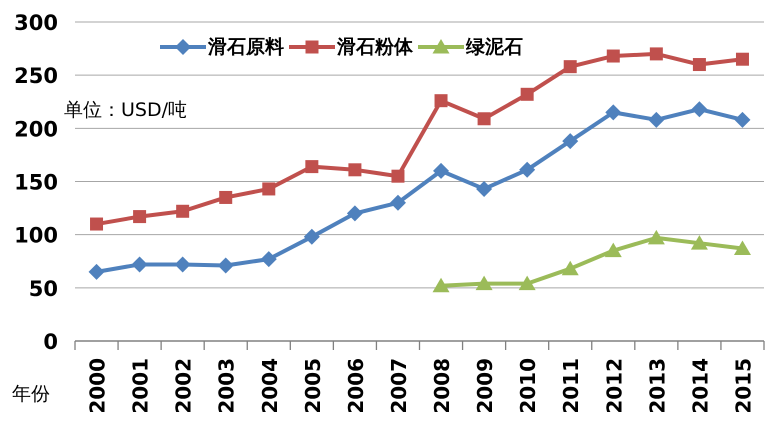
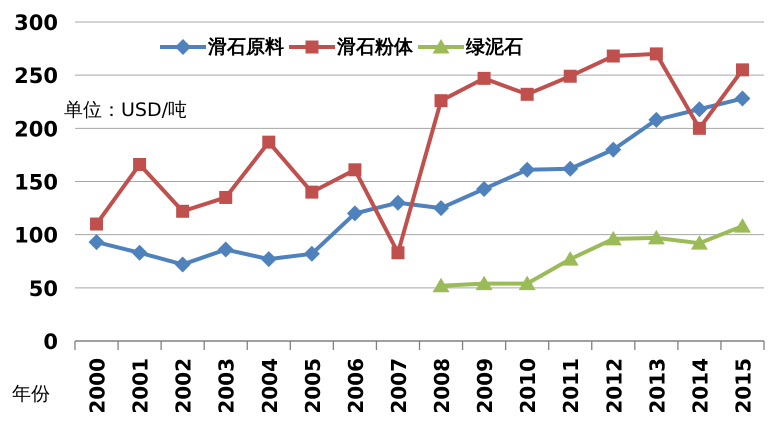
滑石原料/2000: 65 -> 93
滑石原料/2001: 72 -> 83
滑石粉体/2001: 117 -> 166
滑石原料/2003: 71 -> 86
滑石粉体/2004: 143 -> 187
滑石原料/2005: 98 -> 82
滑石粉体/2005: 164 -> 140
滑石粉体/2007: 155 -> 83
滑石原料/2008: 160 -> 125
滑石粉体/2009: 209 -> 247
滑石原料/2011: 188 -> 162
滑石粉体/2011: 258 -> 249
绿泥石/2011: 68 -> 77
滑石原料/2012: 215 -> 180
绿泥石/2012: 85 -> 96
滑石粉体/2014: 260 -> 200
滑石原料/2015: 208 -> 228
滑石粉体/2015: 265 -> 255
绿泥石/2015: 87 -> 108
